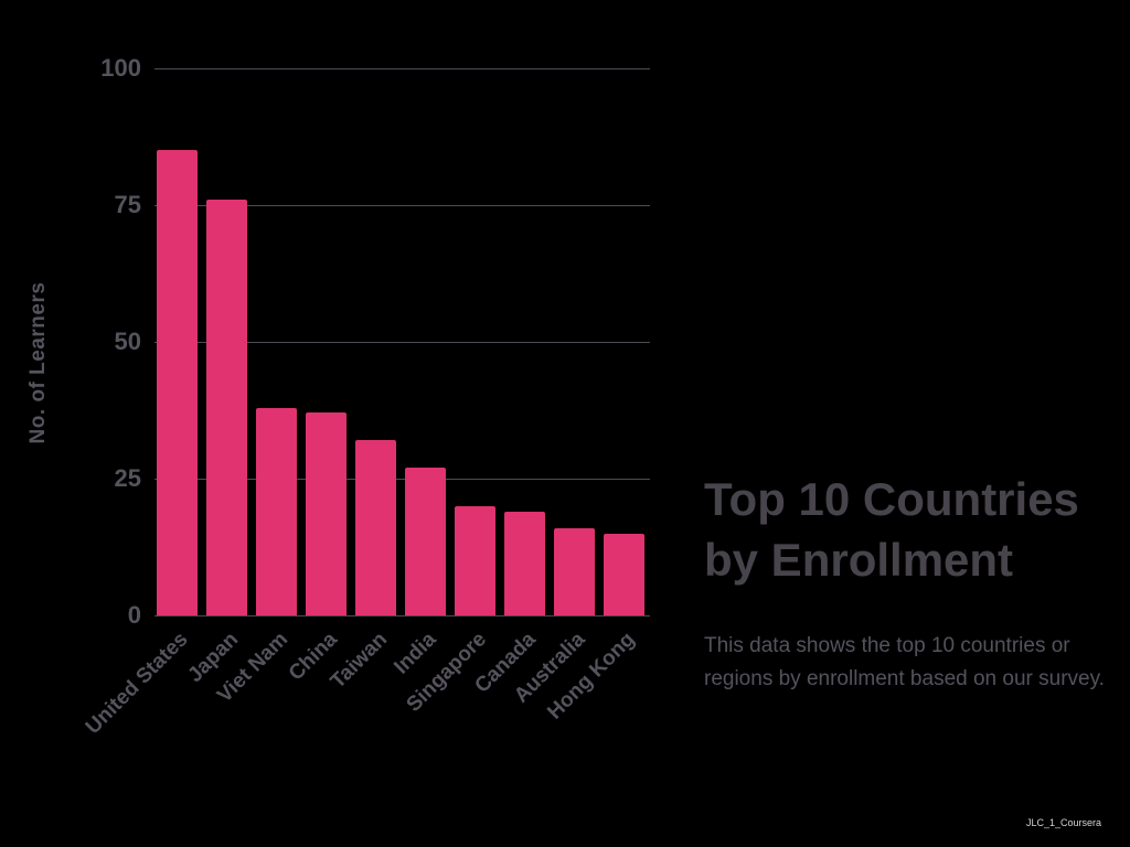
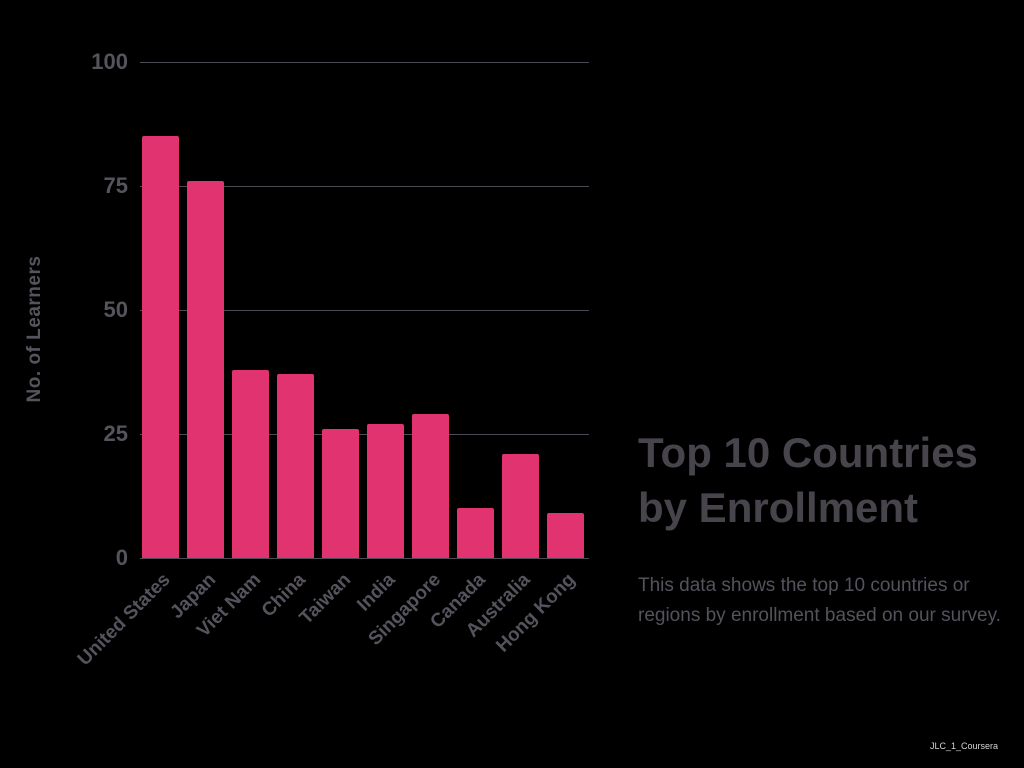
Taiwan: 32 -> 26
Singapore: 20 -> 29
Canada: 19 -> 10
Australia: 16 -> 21
Hong Kong: 15 -> 9
